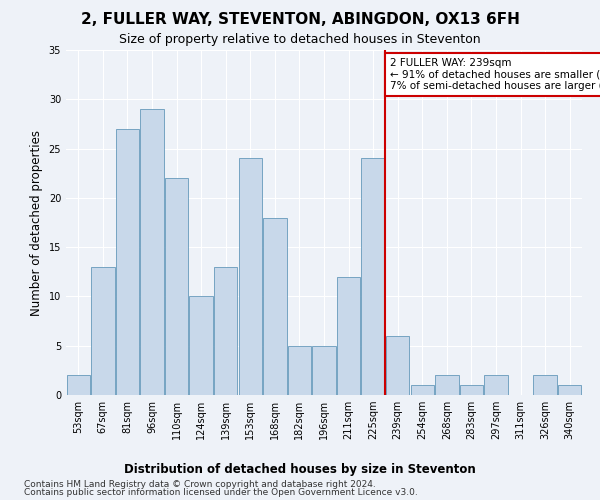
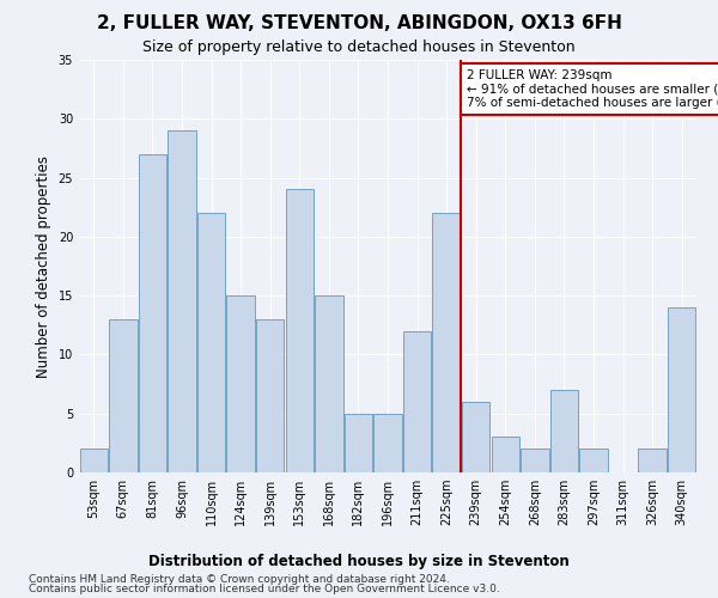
124sqm: 10 -> 15
168sqm: 18 -> 15
225sqm: 24 -> 22
254sqm: 1 -> 3
283sqm: 1 -> 7
340sqm: 1 -> 14
